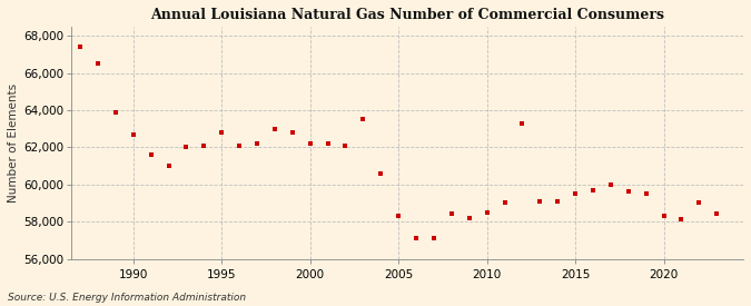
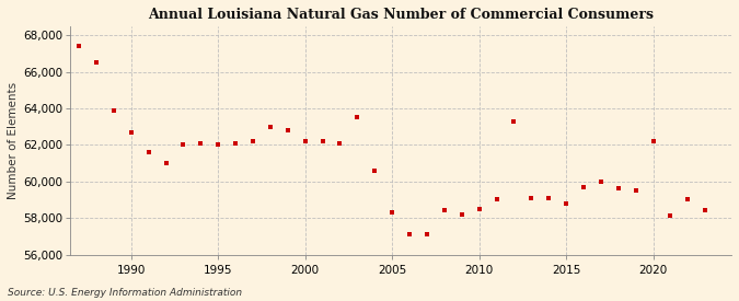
1995: 62,800 -> 62,000
2015: 59,500 -> 58,800
2020: 58,300 -> 62,200
